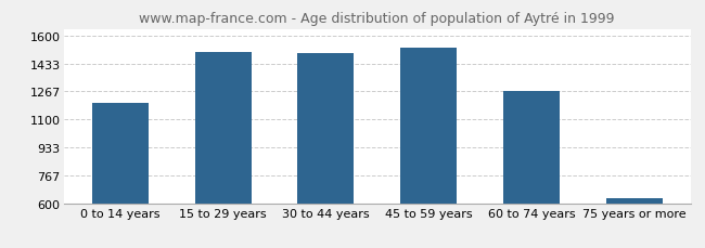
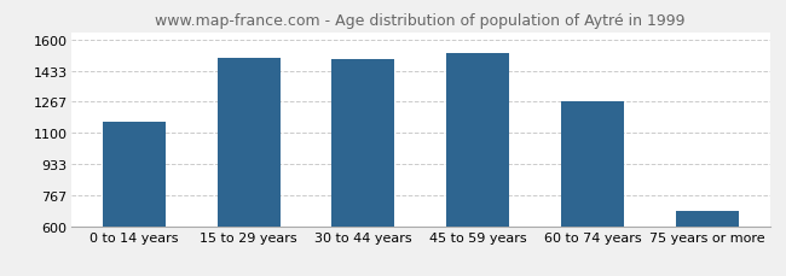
0 to 14 years: 1200 -> 1160
75 years or more: 630 -> 680
